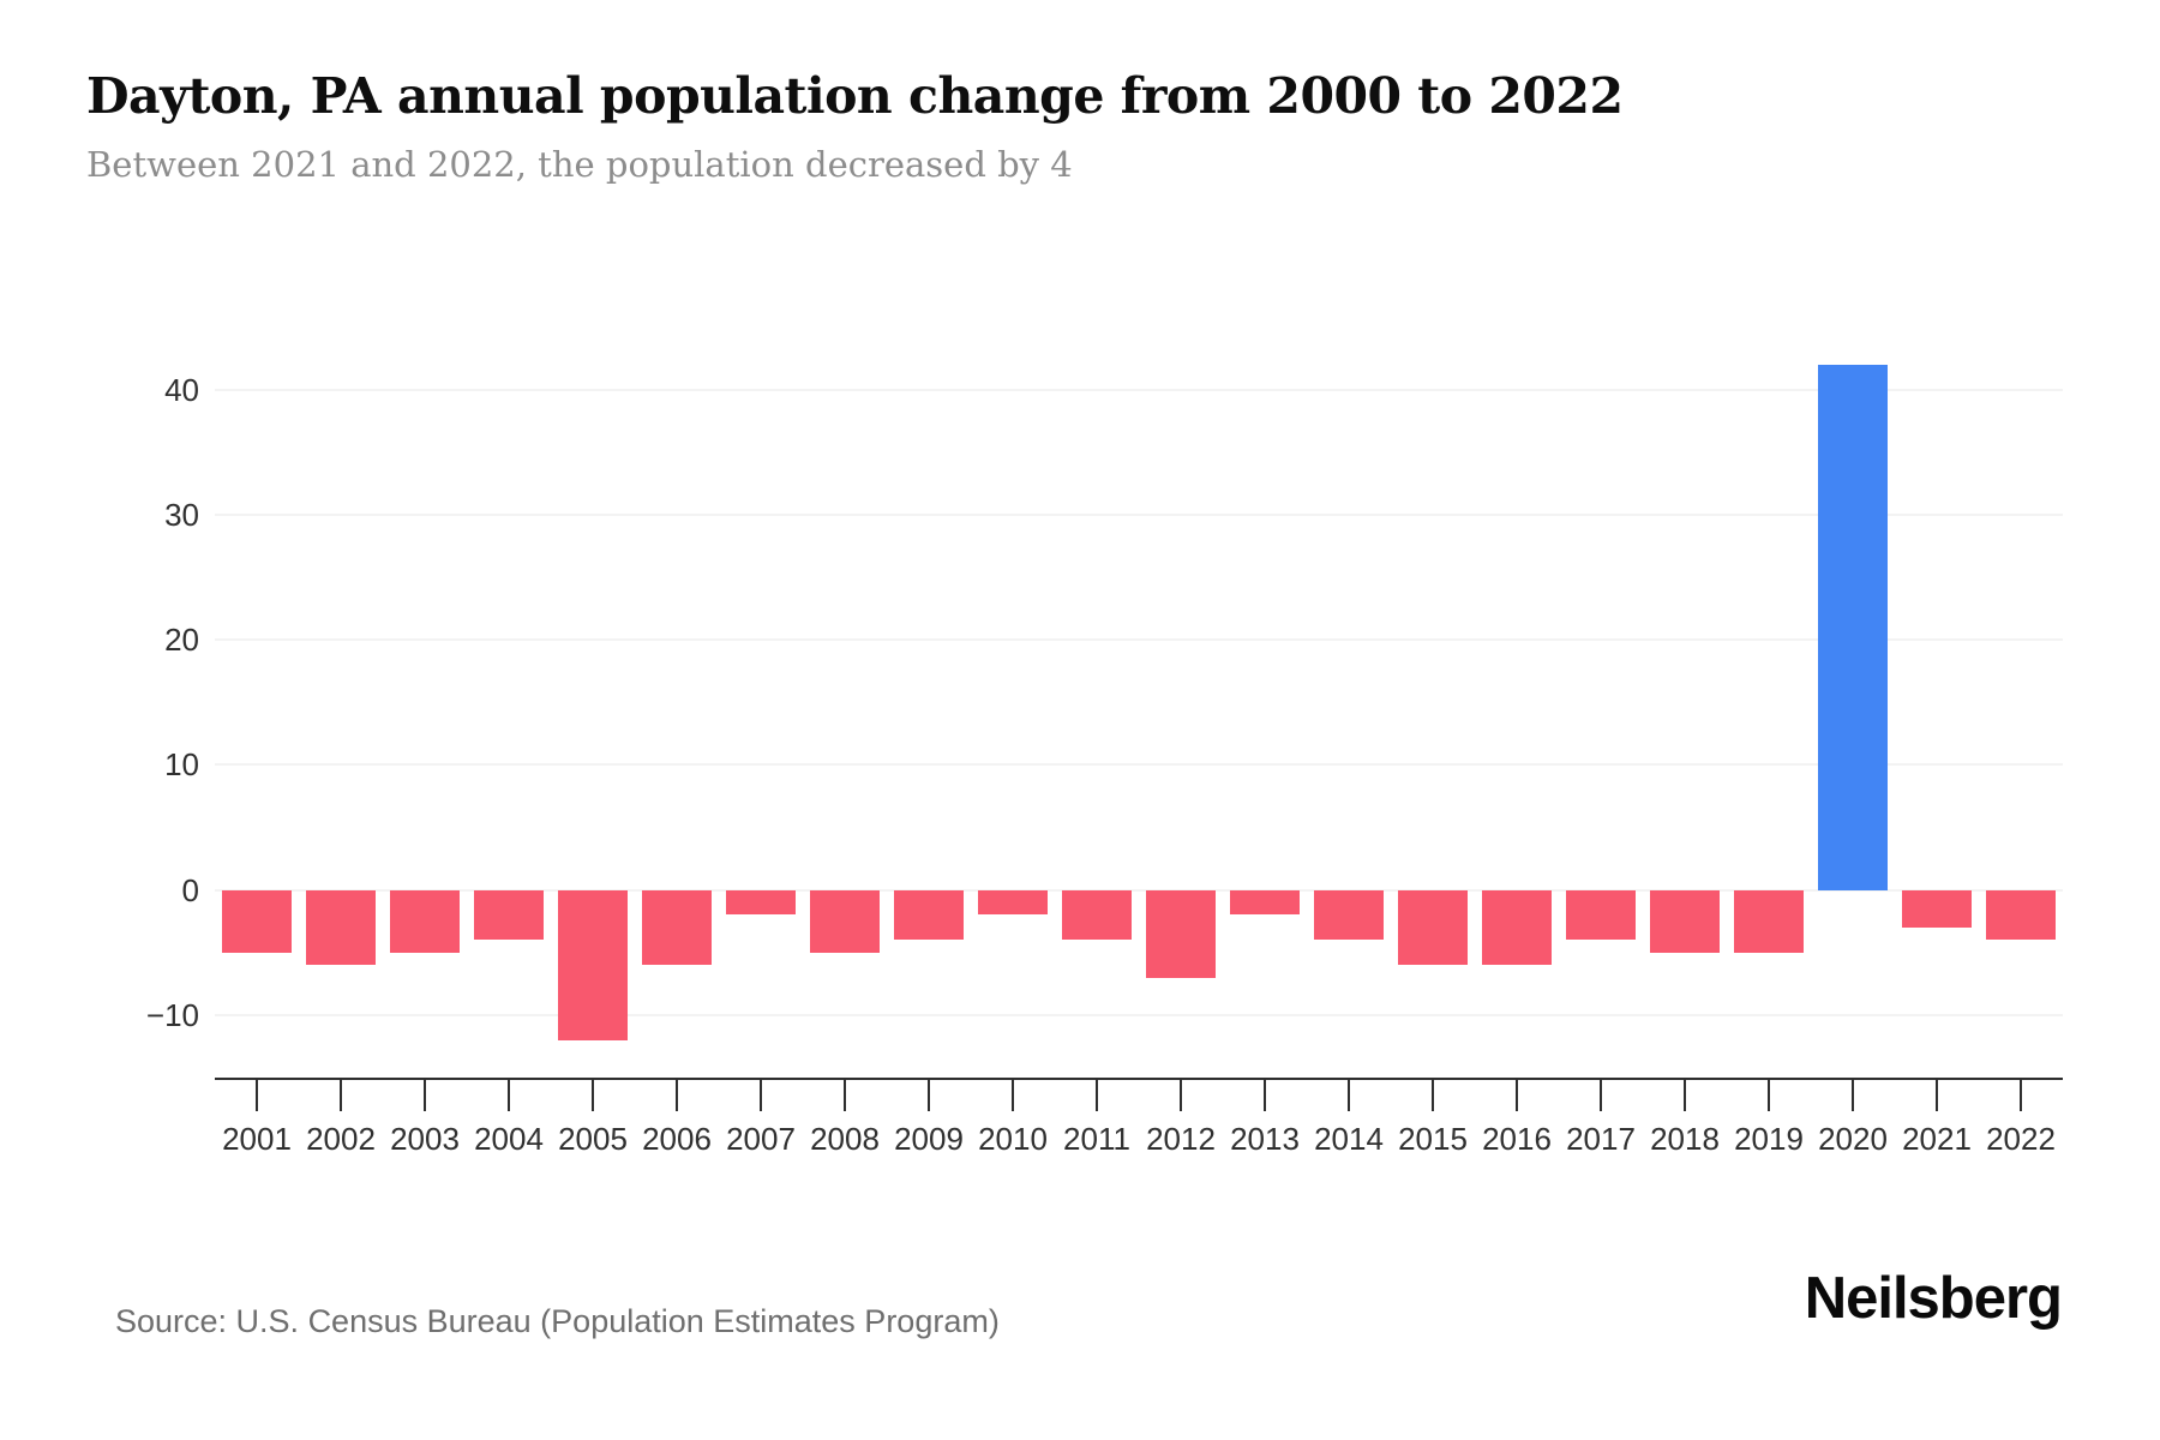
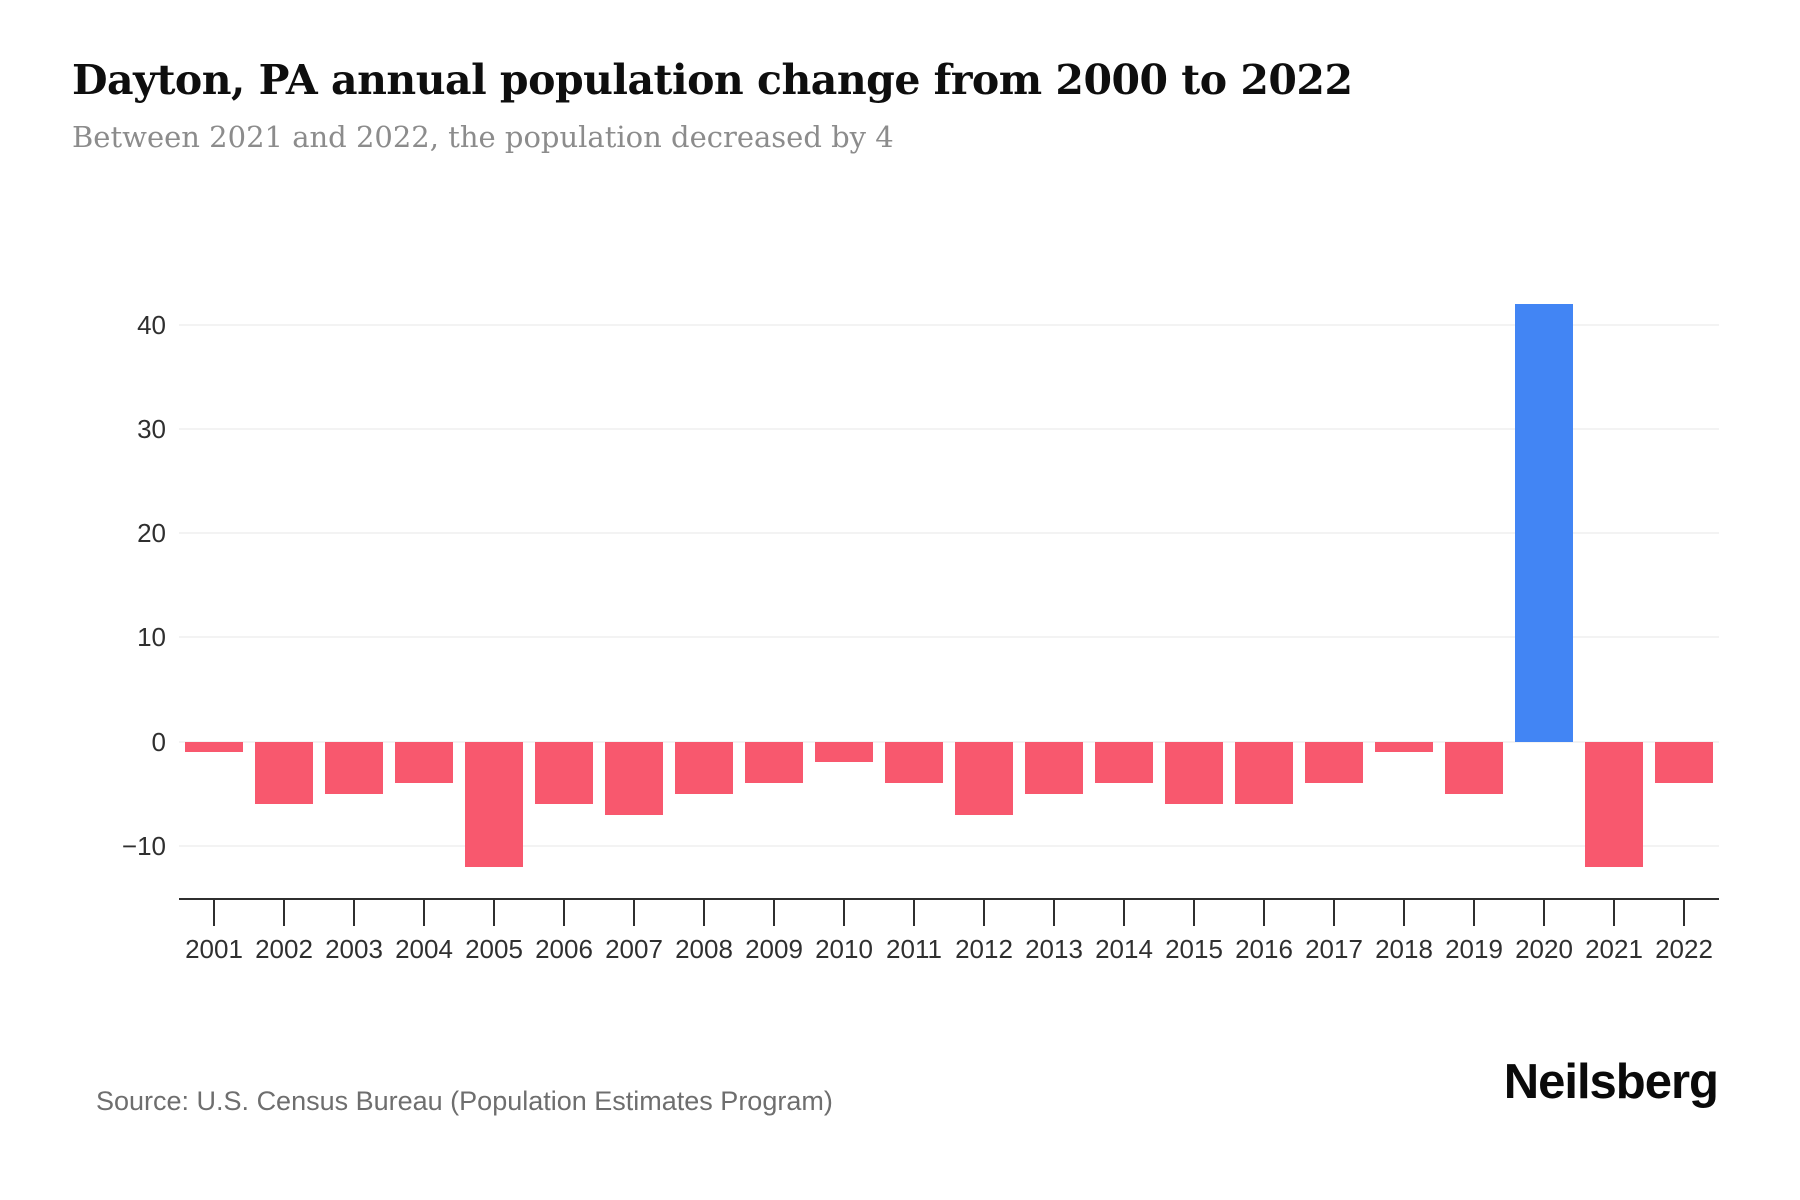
2001: -5 -> -1
2007: -2 -> -7
2013: -2 -> -5
2018: -5 -> -1
2021: -3 -> -12
